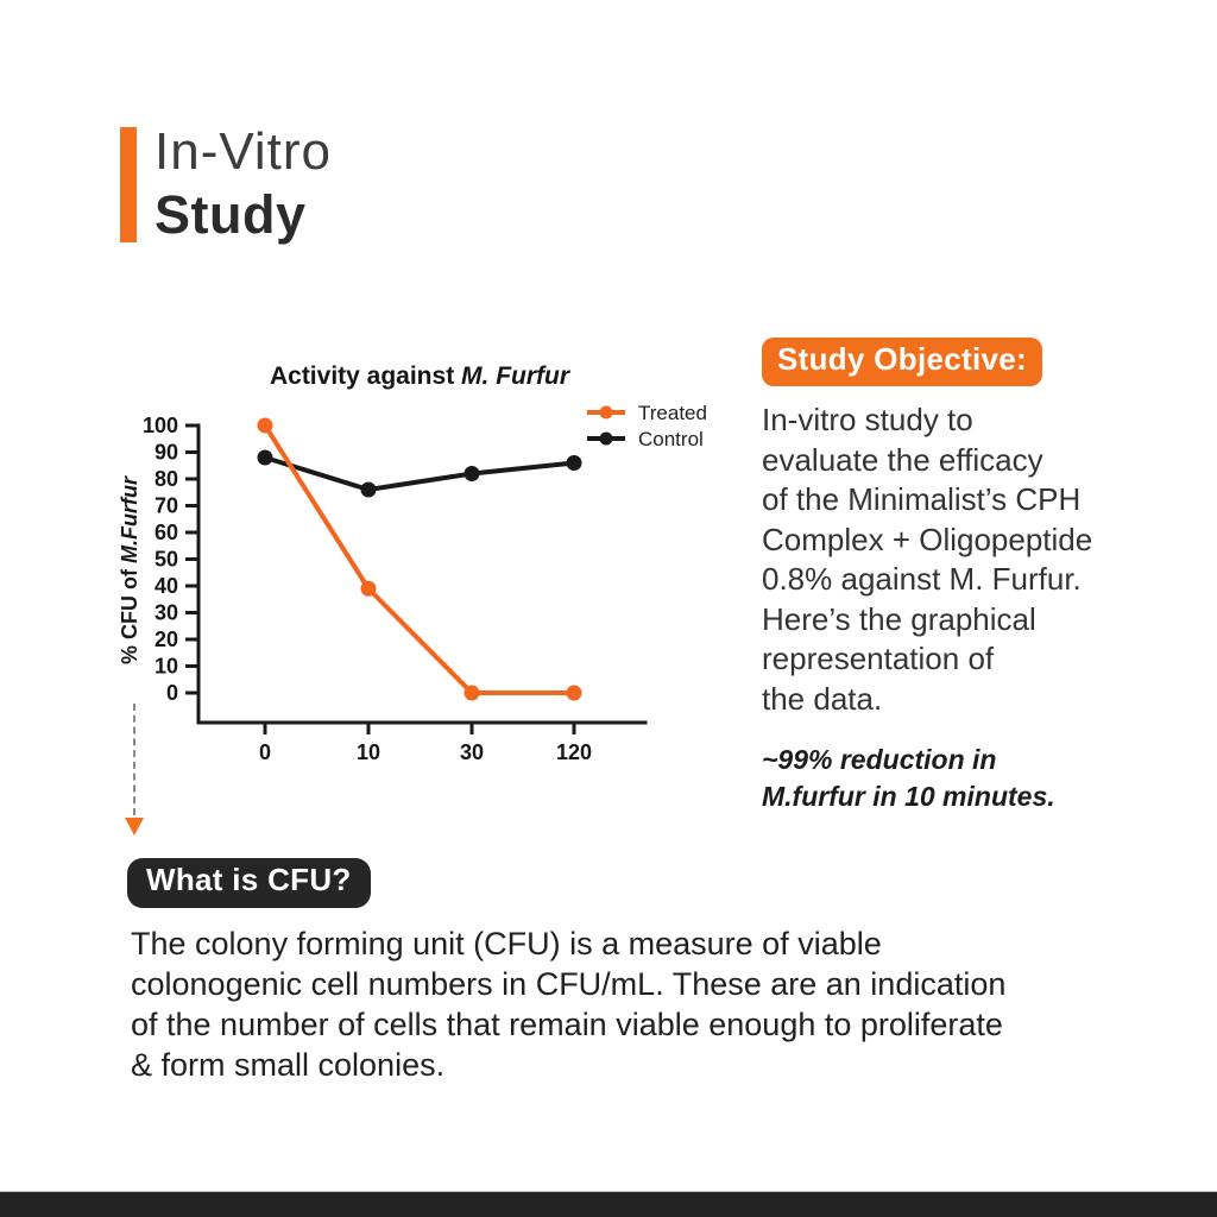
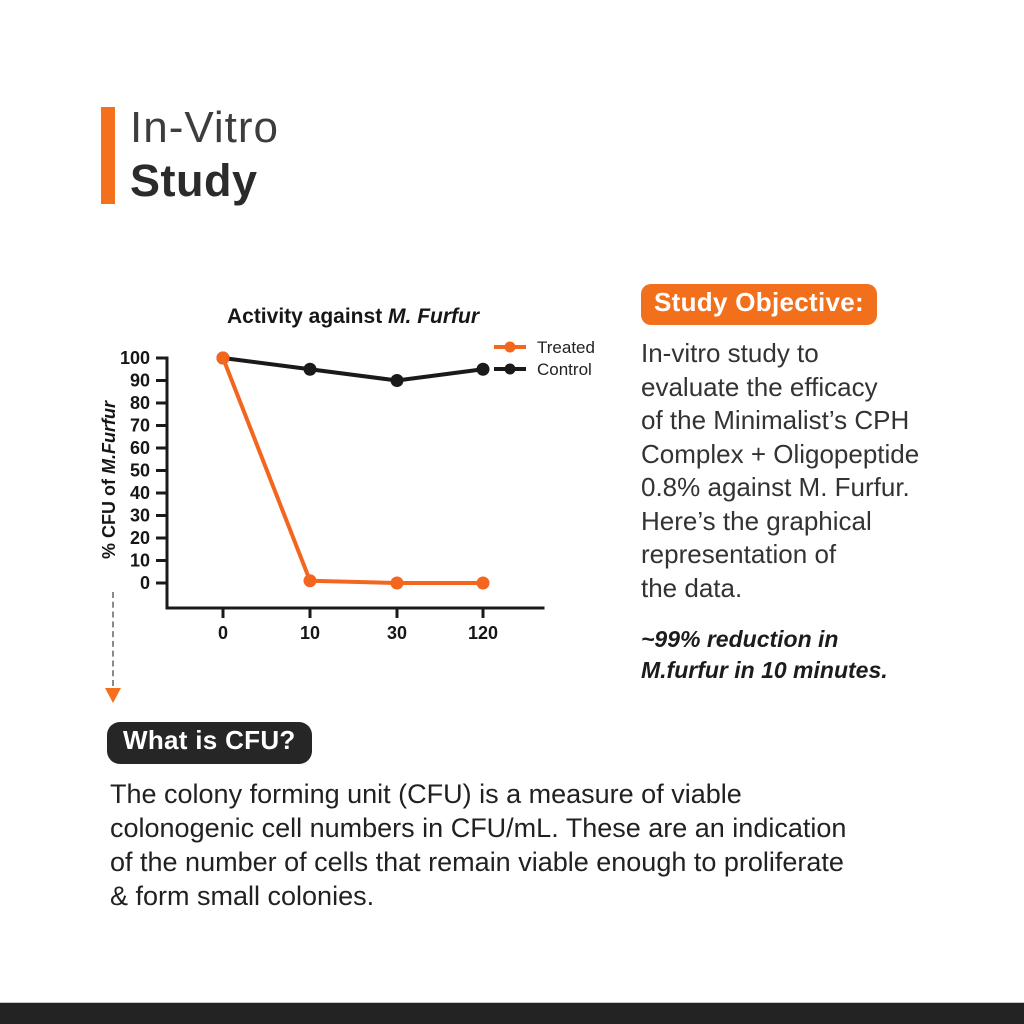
Control/0: 88 -> 100
Treated/10: 39 -> 1
Control/10: 76 -> 95
Control/30: 82 -> 90
Control/120: 86 -> 95
